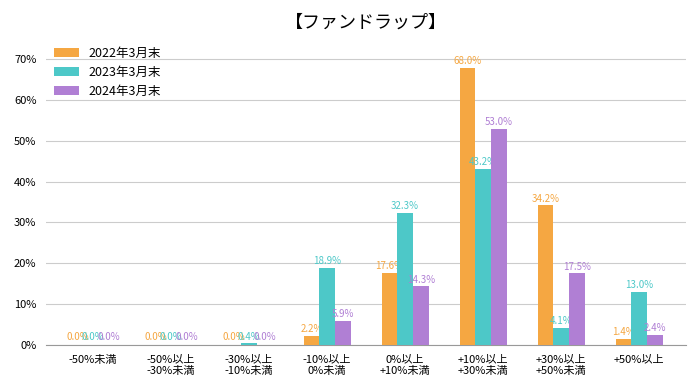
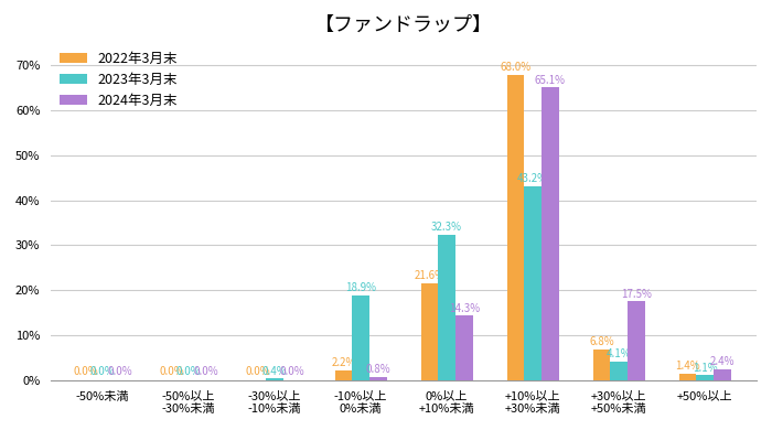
2024年3月末/-10%以上 0%未満: 5.9% -> 0.8%
2022年3月末/0%以上 +10%未満: 17.6% -> 21.6%
2024年3月末/+10%以上 +30%未満: 53.0% -> 65.1%
2022年3月末/+30%以上 +50%未満: 34.2% -> 6.8%
2023年3月末/+50%以上: 13.0% -> 1.1%
